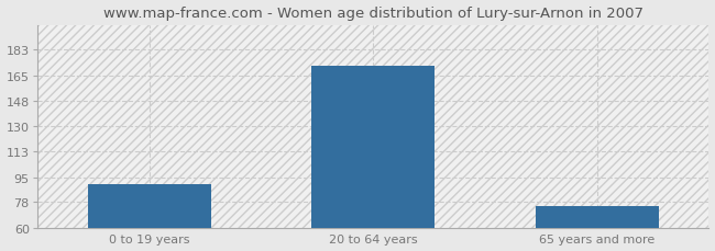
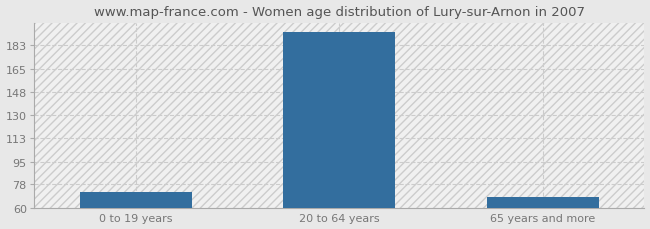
0 to 19 years: 90 -> 72
20 to 64 years: 172 -> 193
65 years and more: 75 -> 68
